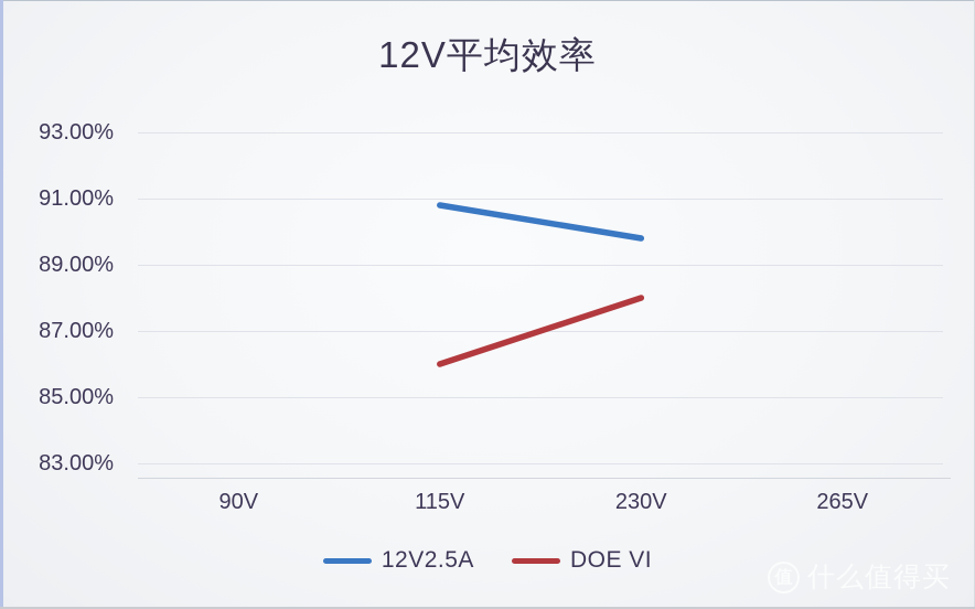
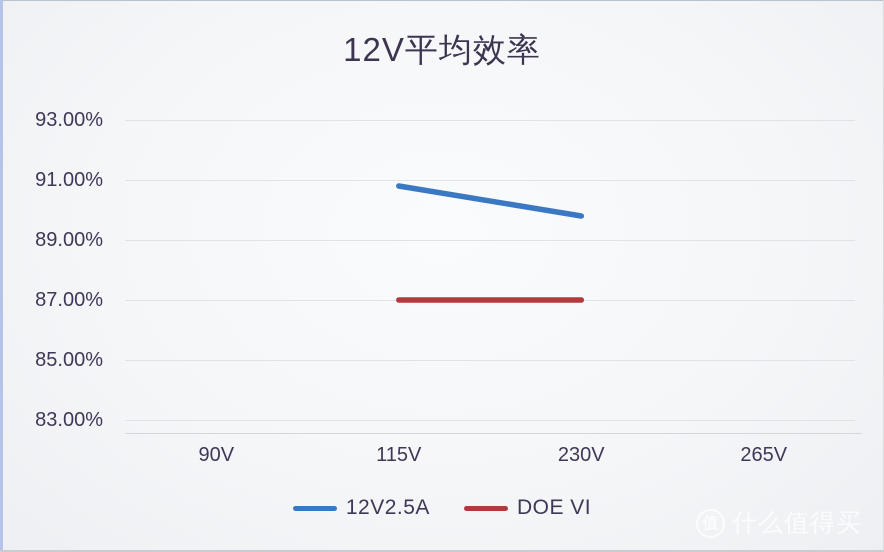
DOE VI/115V: 86% -> 87%
DOE VI/230V: 88% -> 87%
